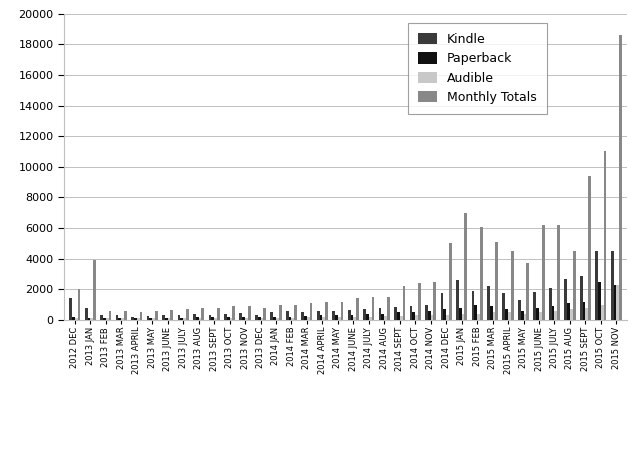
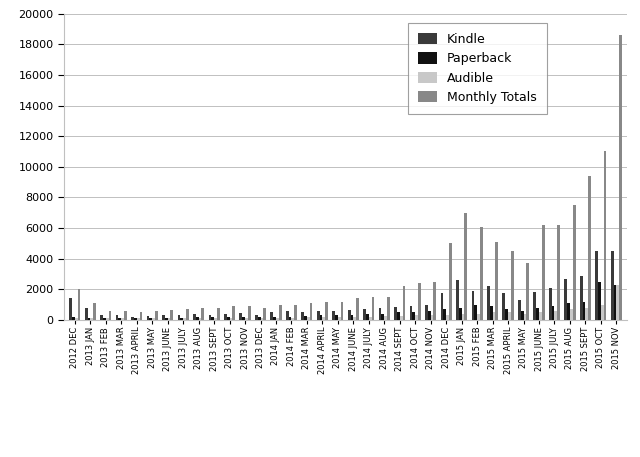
Monthly Totals/2013 JAN: 3900 -> 1100
Monthly Totals/2015 AUG: 4500 -> 7500
